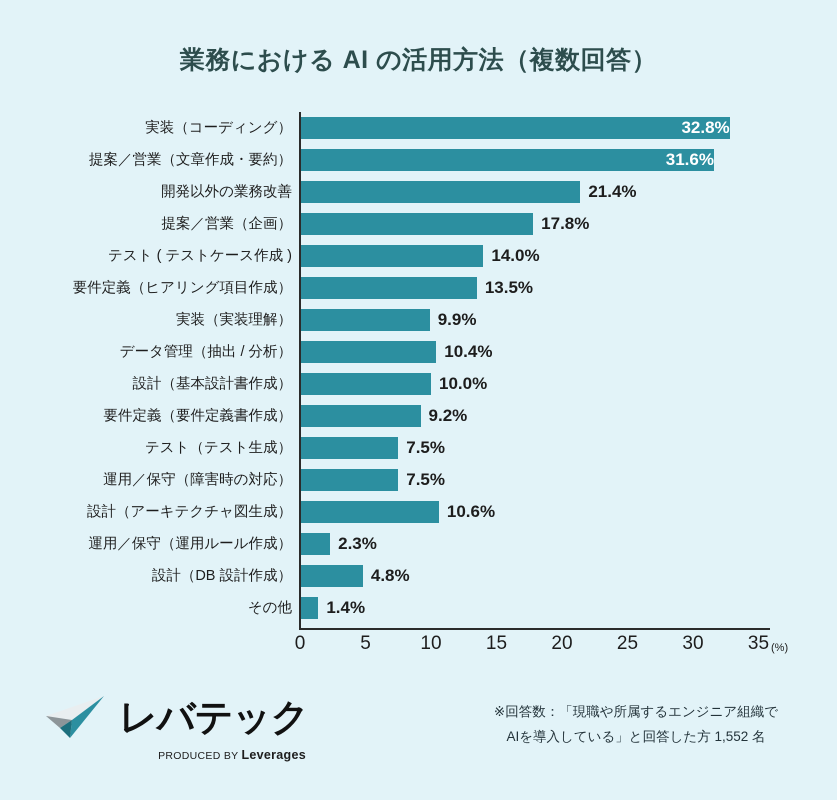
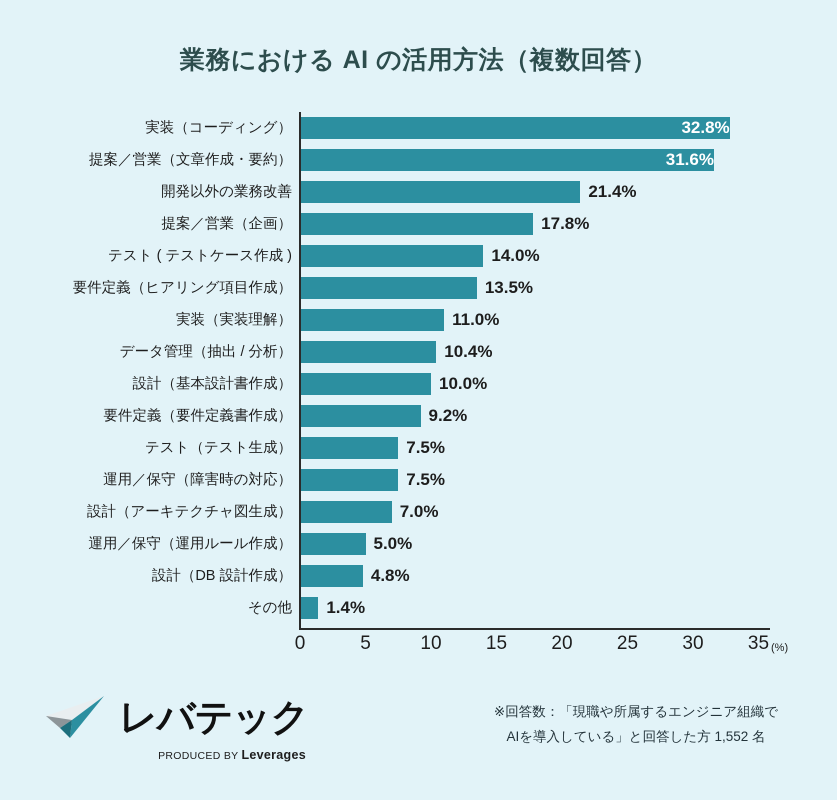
実装（実装理解）: 9.9% -> 11.0%
設計（アーキテクチャ図生成）: 10.6% -> 7.0%
運用／保守（運用ルール作成）: 2.3% -> 5.0%
